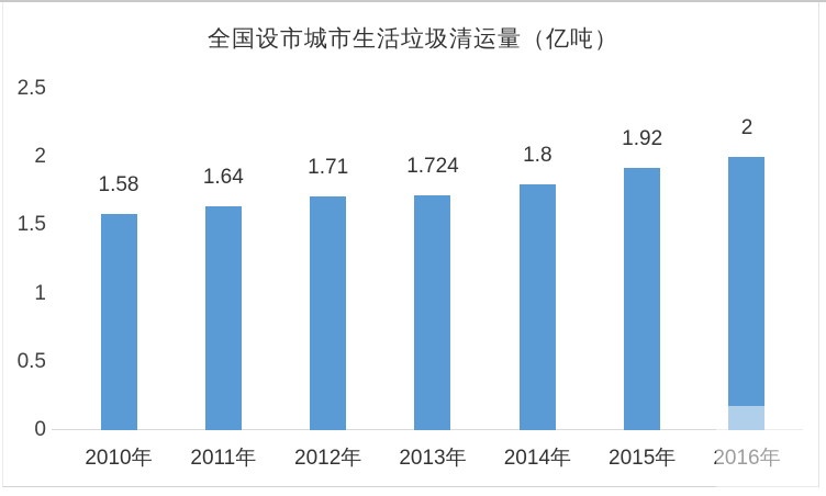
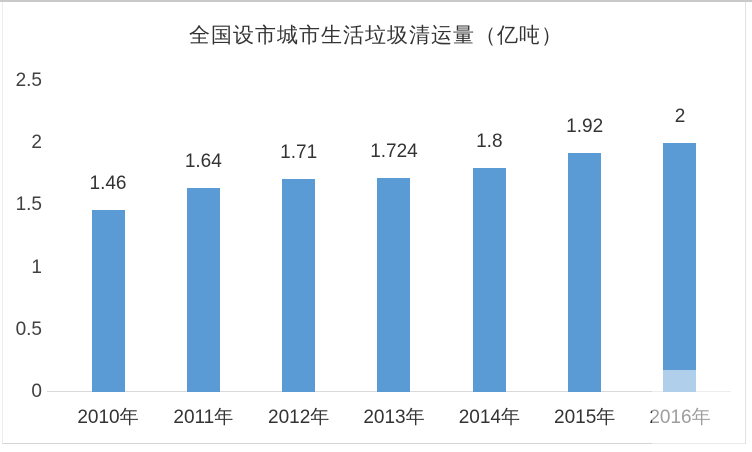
2010年: 1.58 -> 1.46
